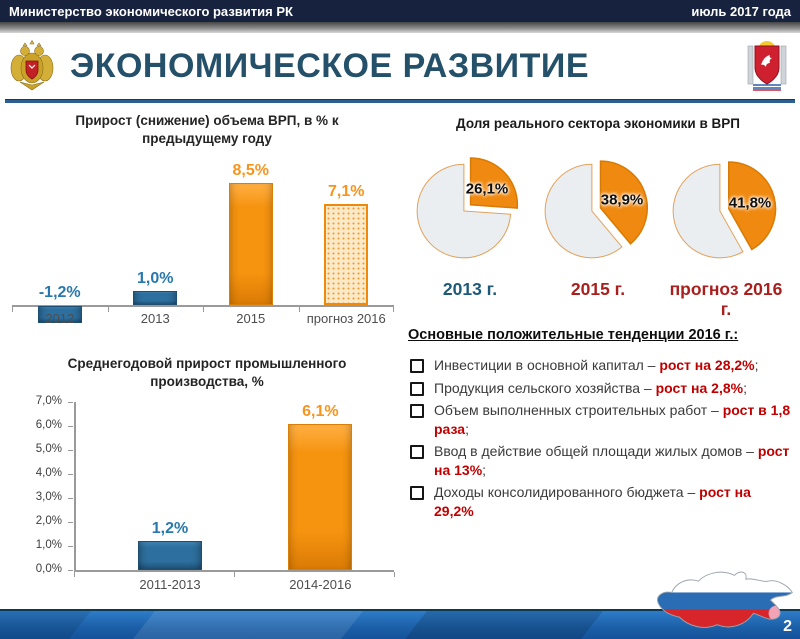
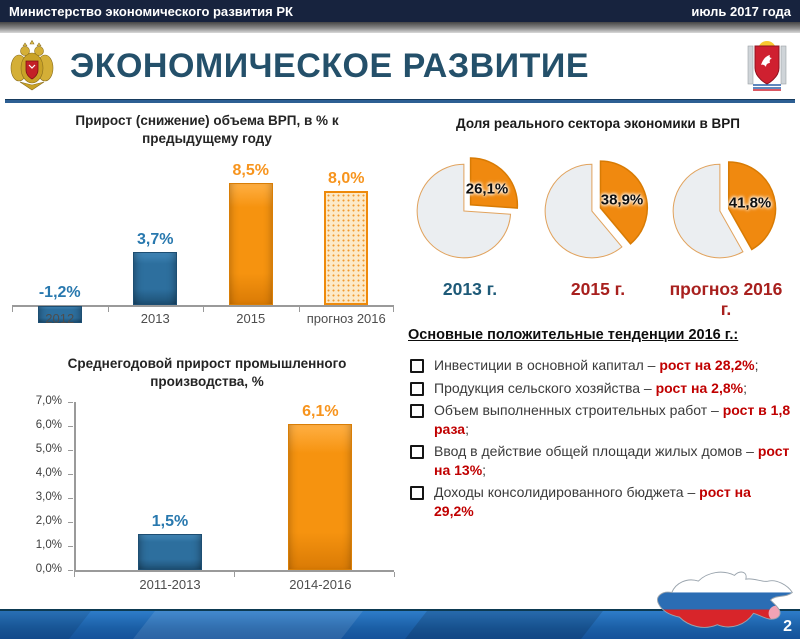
Прирост (снижение) объема ВРП, в % к предыдущему году/2013: 1,0% -> 3,7%
Прирост (снижение) объема ВРП, в % к предыдущему году/прогноз 2016: 7,1% -> 8,0%
Среднегодовой прирост промышленного производства, %/2011-2013: 1,2% -> 1,5%
